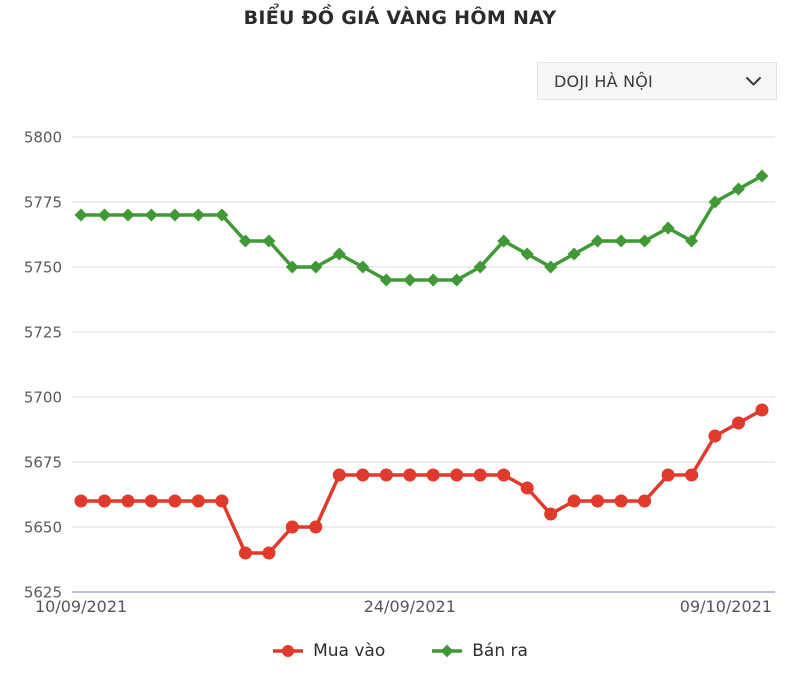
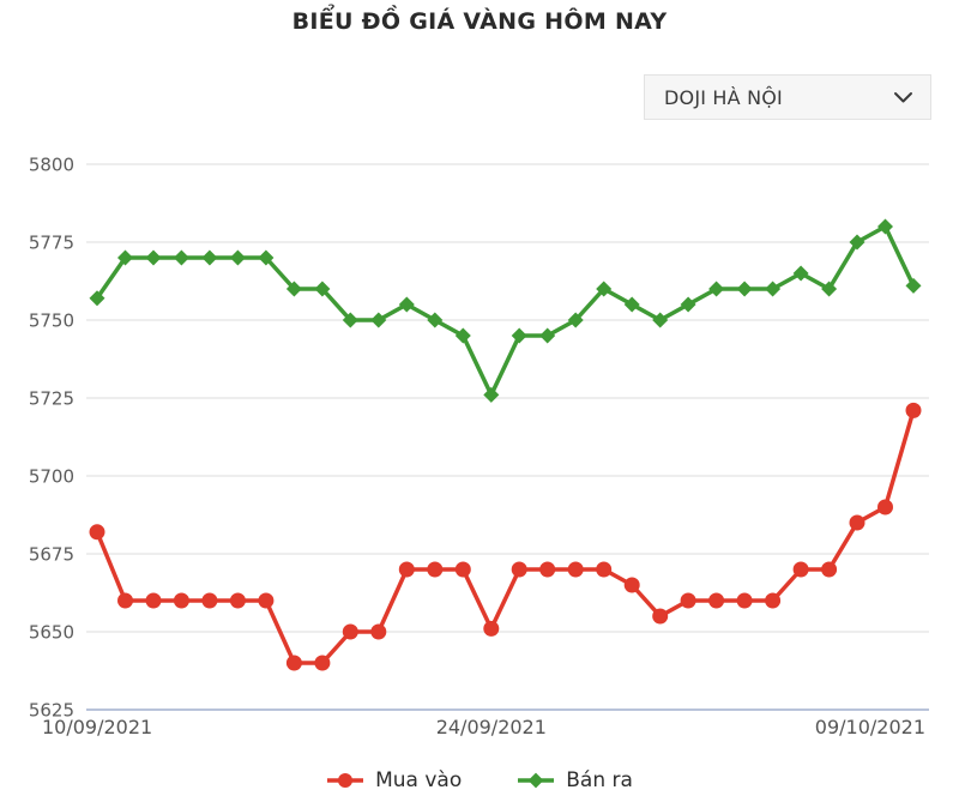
Mua vào/10/09/2021: 5660 -> 5682
Bán ra/10/09/2021: 5770 -> 5757
Mua vào/24/09/2021: 5670 -> 5651
Bán ra/24/09/2021: 5745 -> 5726
Mua vào/09/10/2021: 5695 -> 5721
Bán ra/09/10/2021: 5785 -> 5761
